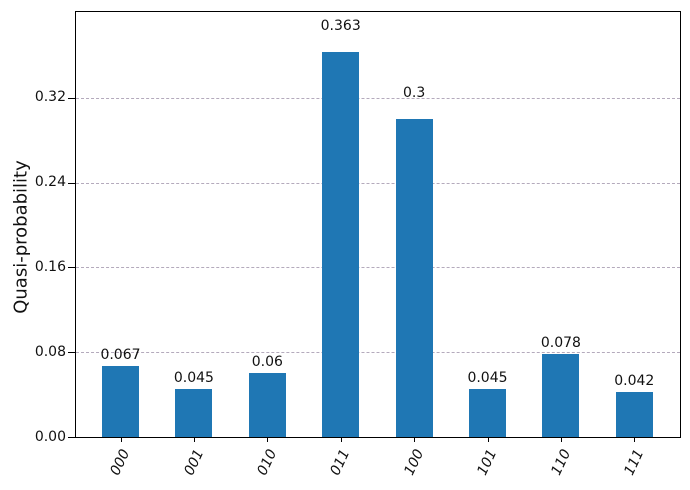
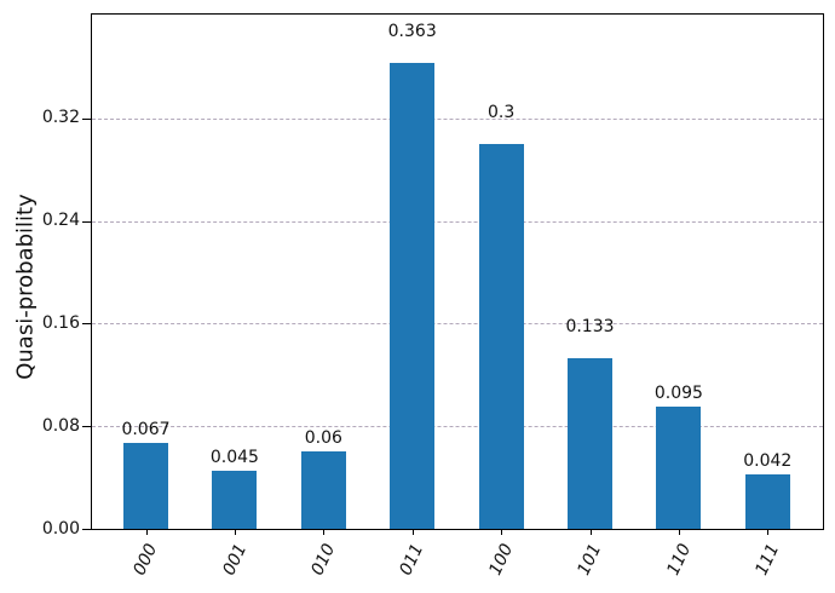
101: 0.045 -> 0.133
110: 0.078 -> 0.095
